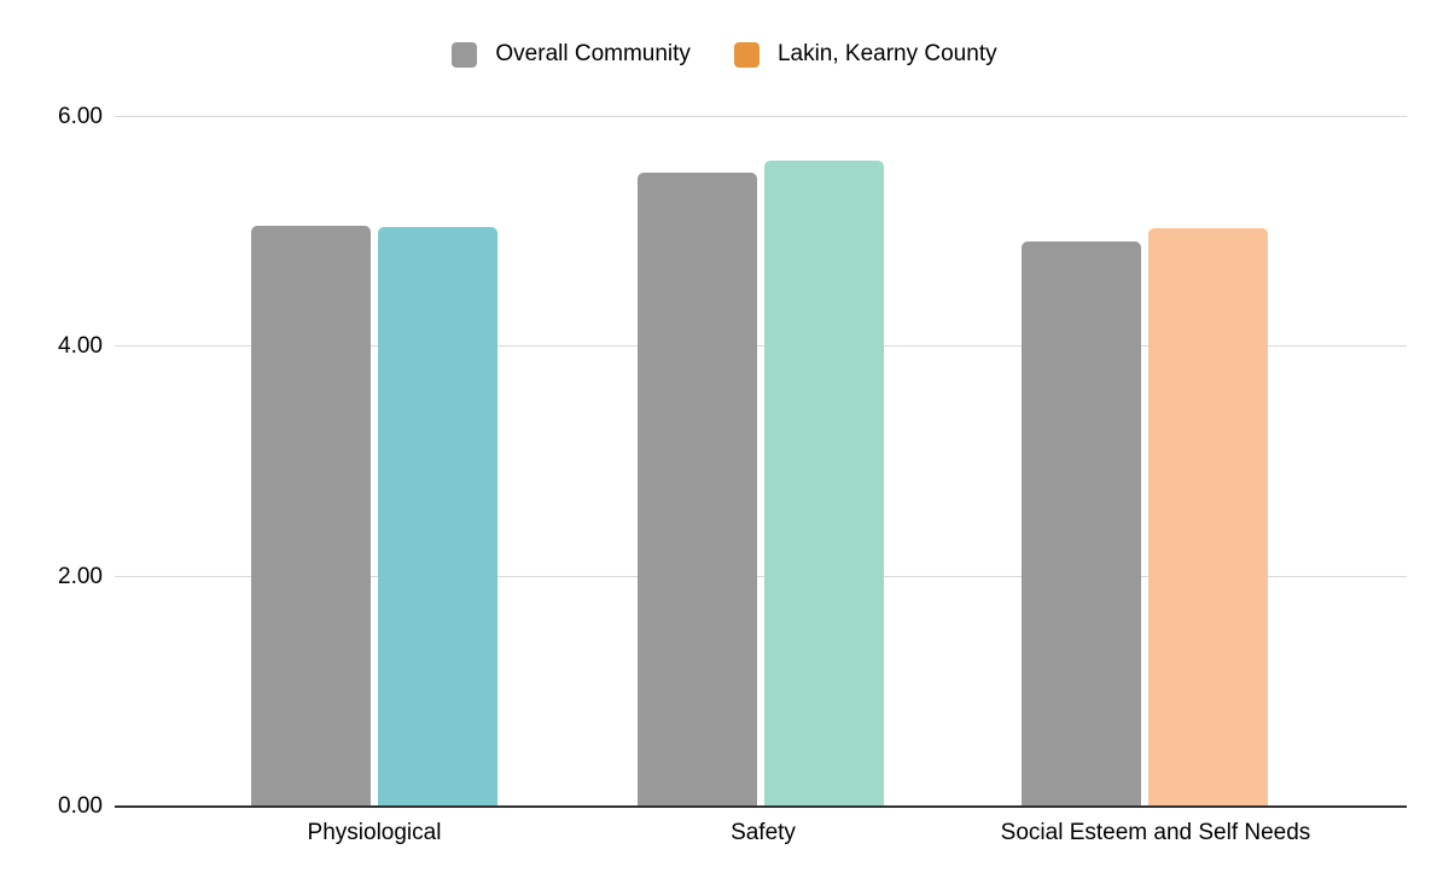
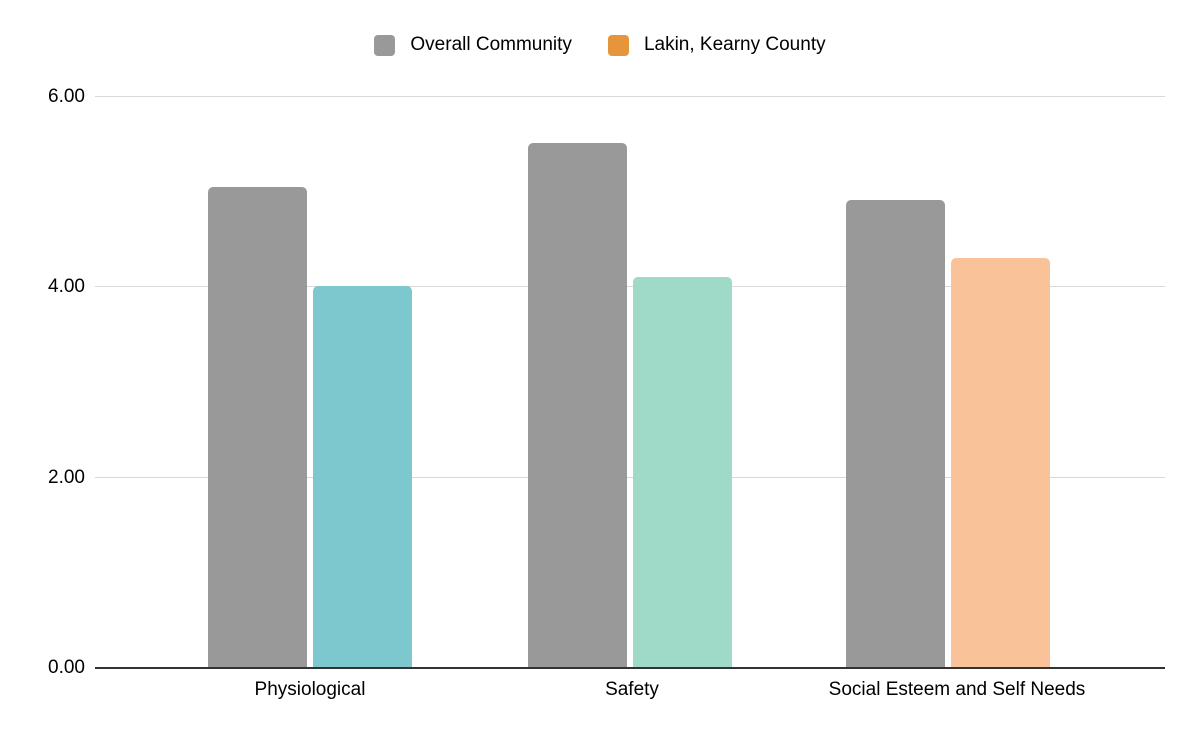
Lakin, Kearny County/Physiological: 5.0 -> 4.0
Lakin, Kearny County/Safety: 5.6 -> 4.1
Lakin, Kearny County/Social Esteem and Self Needs: 5.0 -> 4.3
